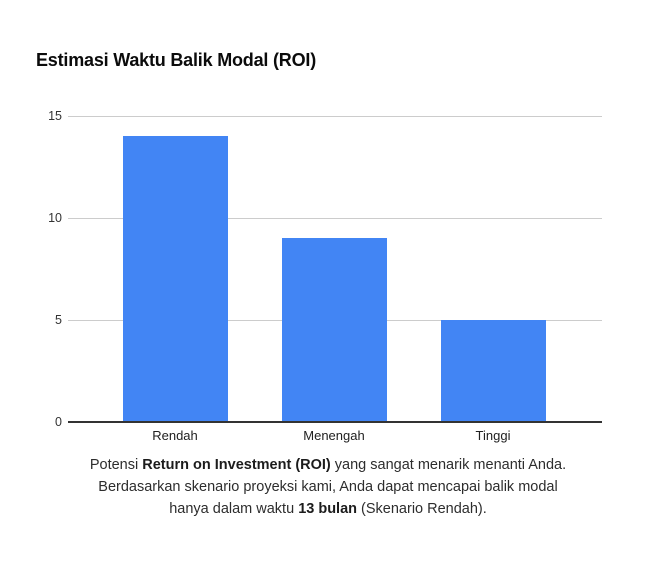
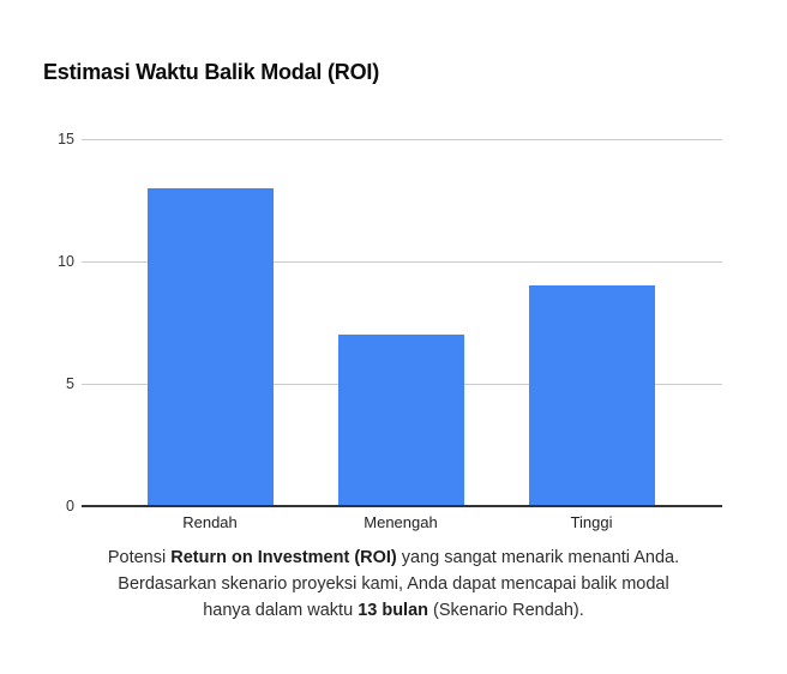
Rendah: 14 -> 13
Menengah: 9 -> 7
Tinggi: 5 -> 9
